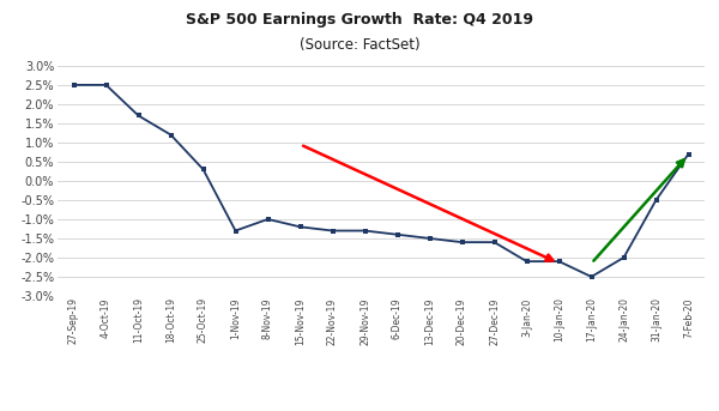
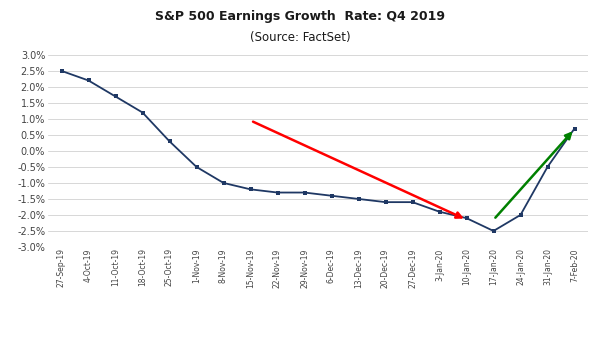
4-Oct-19: 2.5% -> 2.2%
1-Nov-19: -1.3% -> -0.5%
3-Jan-20: -2.1% -> -1.9%
